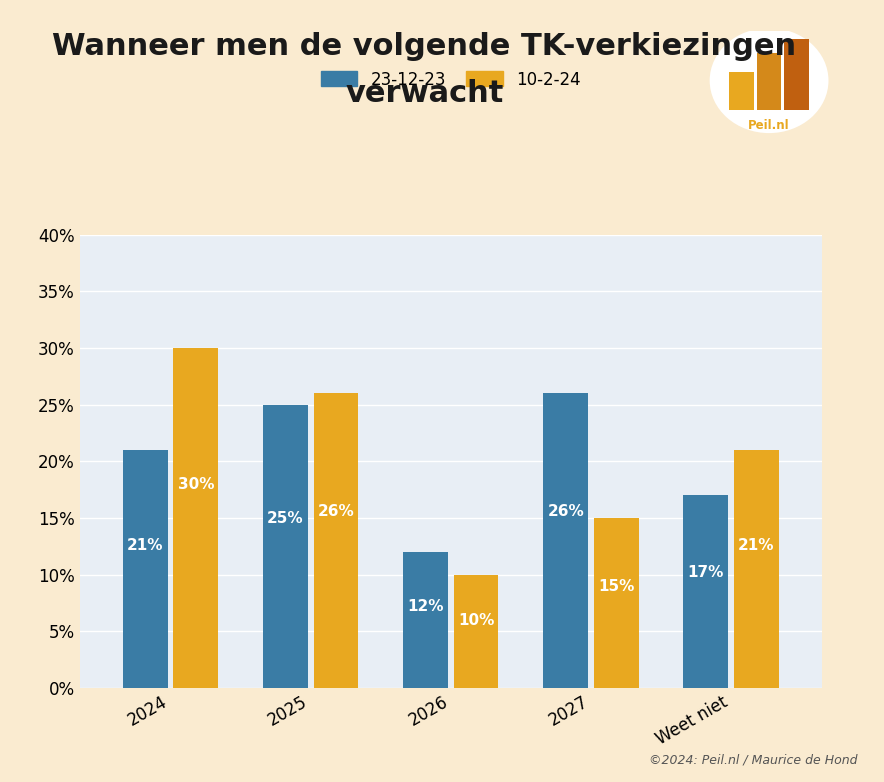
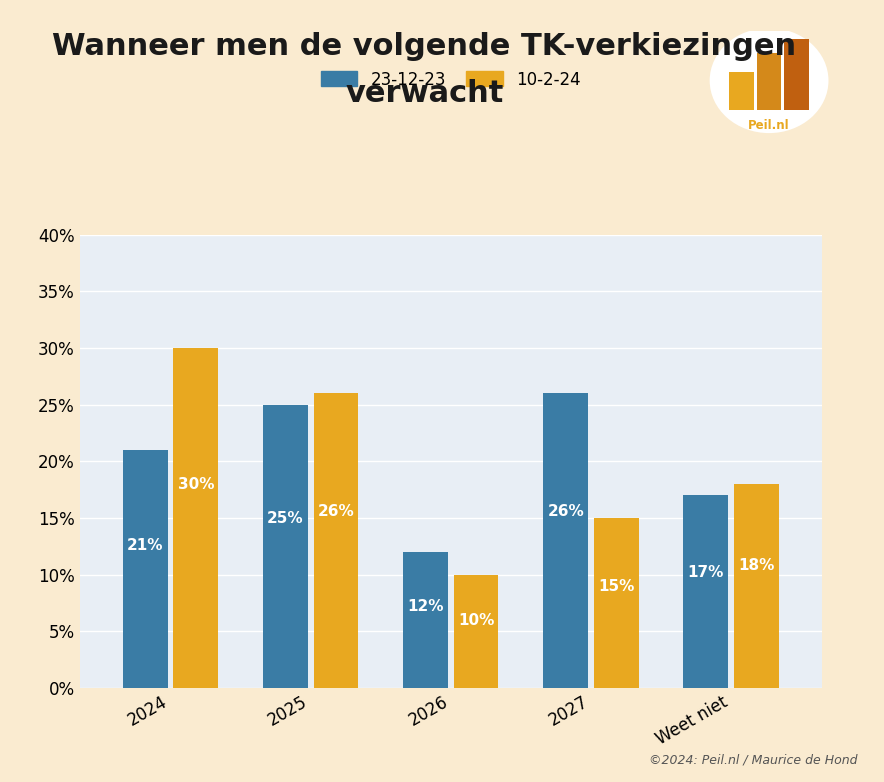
10-2-24/Weet niet: 21% -> 18%
